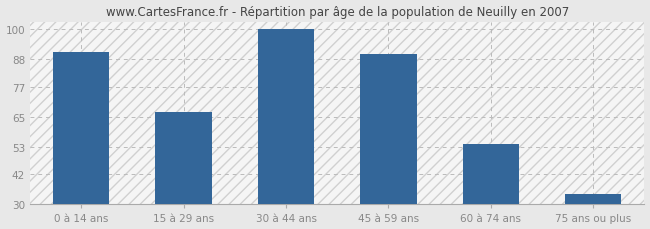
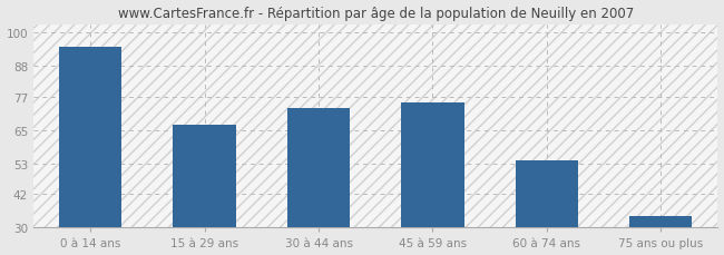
0 à 14 ans: 91 -> 95
30 à 44 ans: 100 -> 73
45 à 59 ans: 90 -> 75
